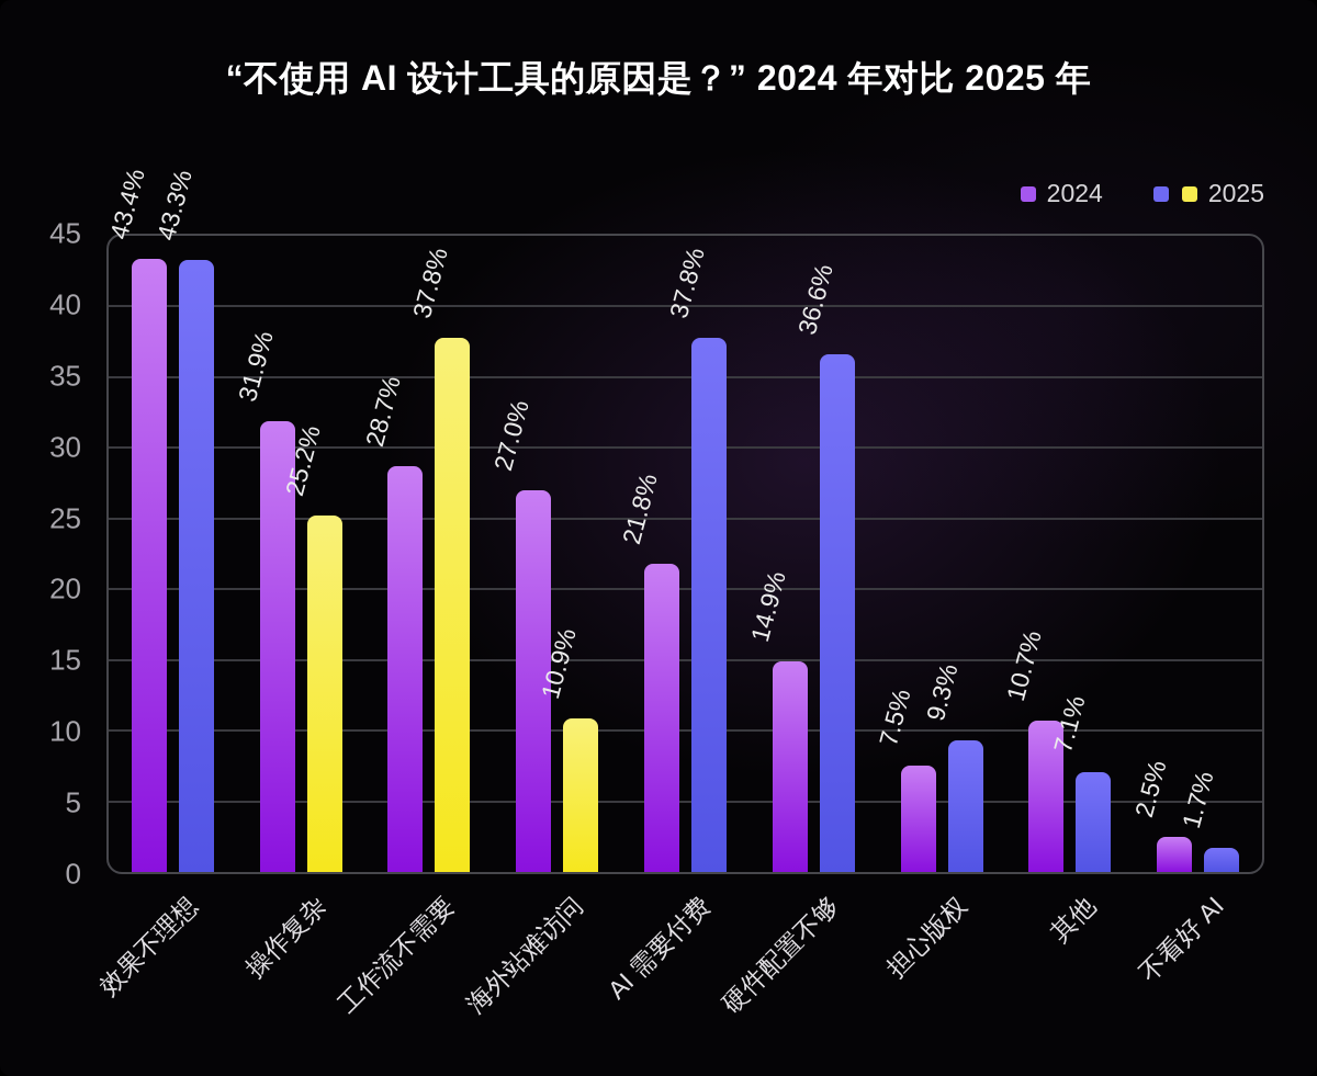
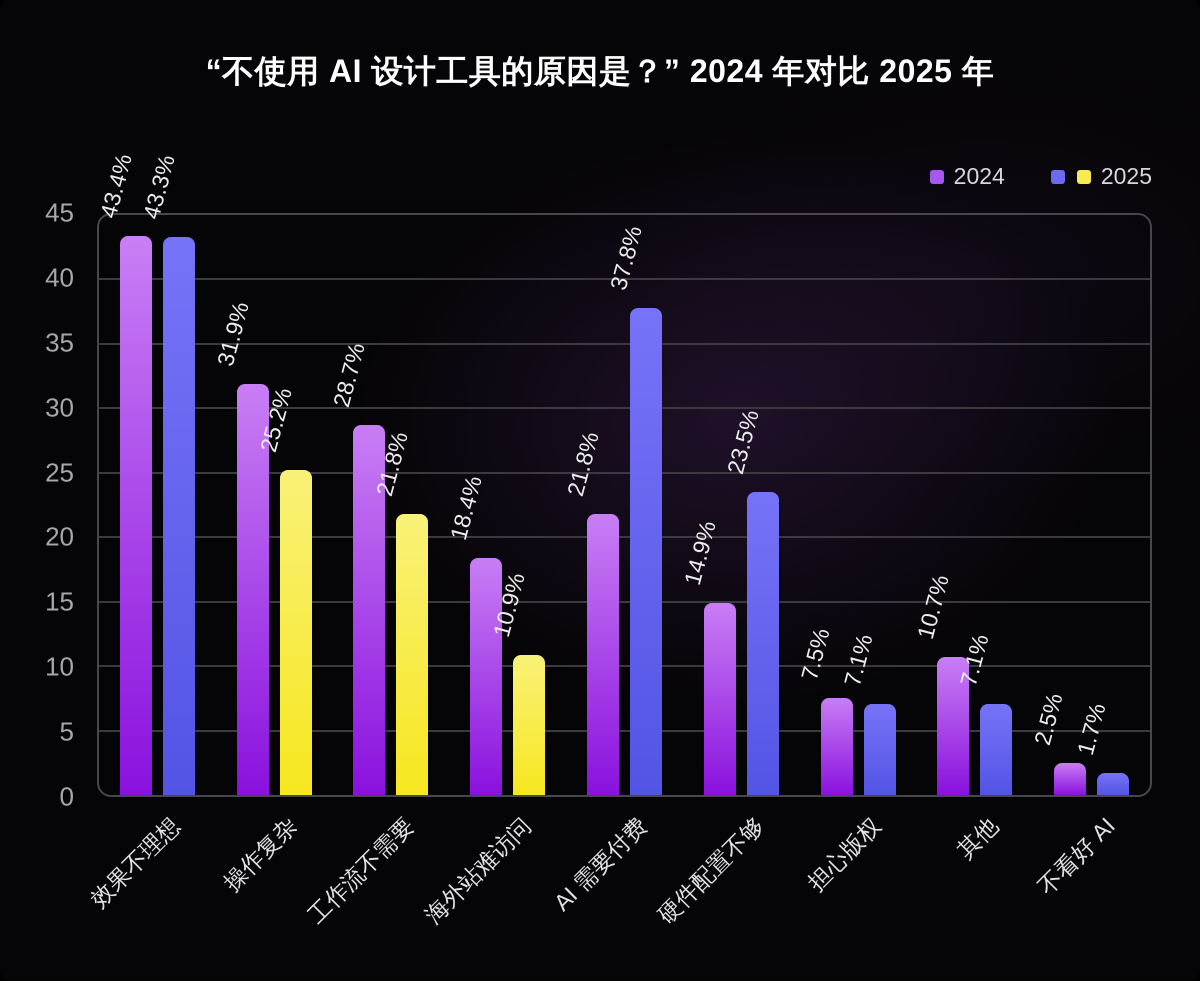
2025/工作流不需要: 37.8% -> 21.8%
2024/海外站难访问: 27.0% -> 18.4%
2025/硬件配置不够: 36.6% -> 23.5%
2025/担心版权: 9.3% -> 7.1%
